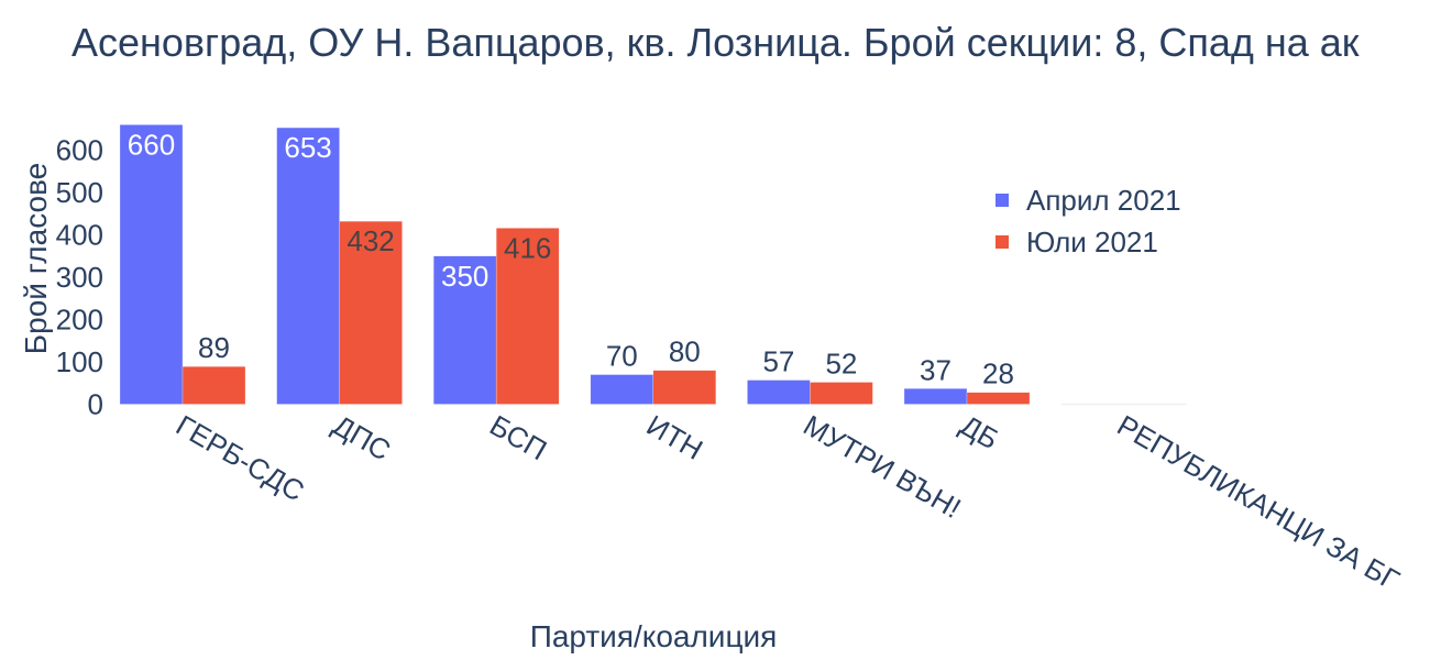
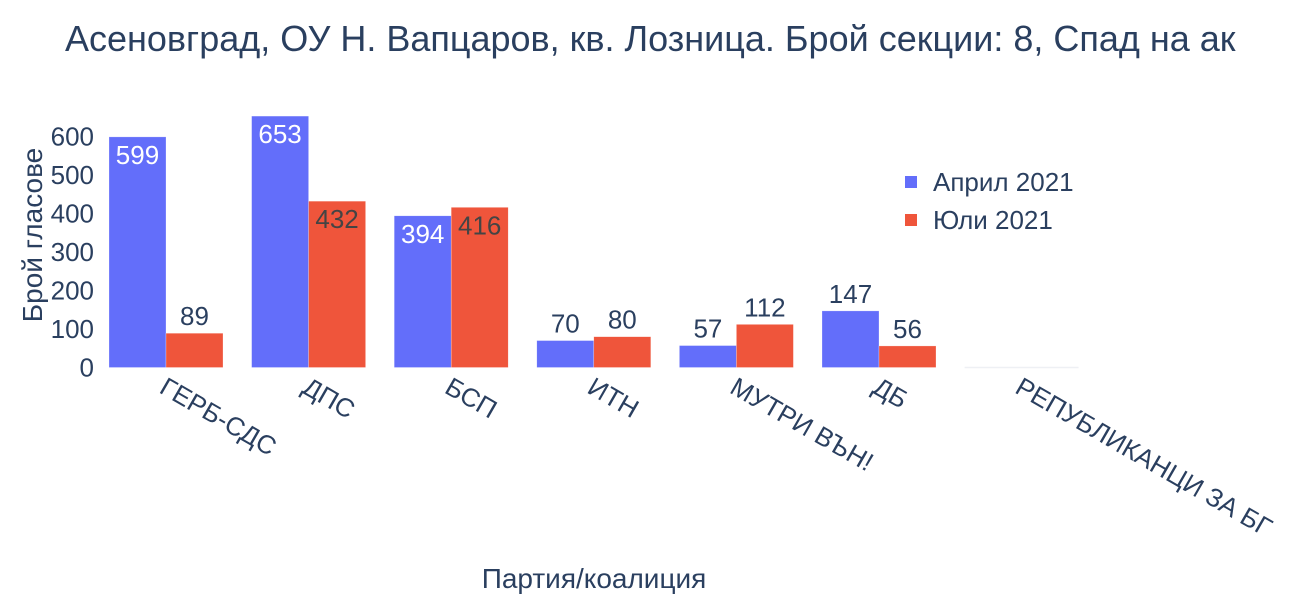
Април 2021/ГЕРБ-СДС: 660 -> 599
Април 2021/БСП: 350 -> 394
Юли 2021/МУТРИ ВЪН!: 52 -> 112
Април 2021/ДБ: 37 -> 147
Юли 2021/ДБ: 28 -> 56
